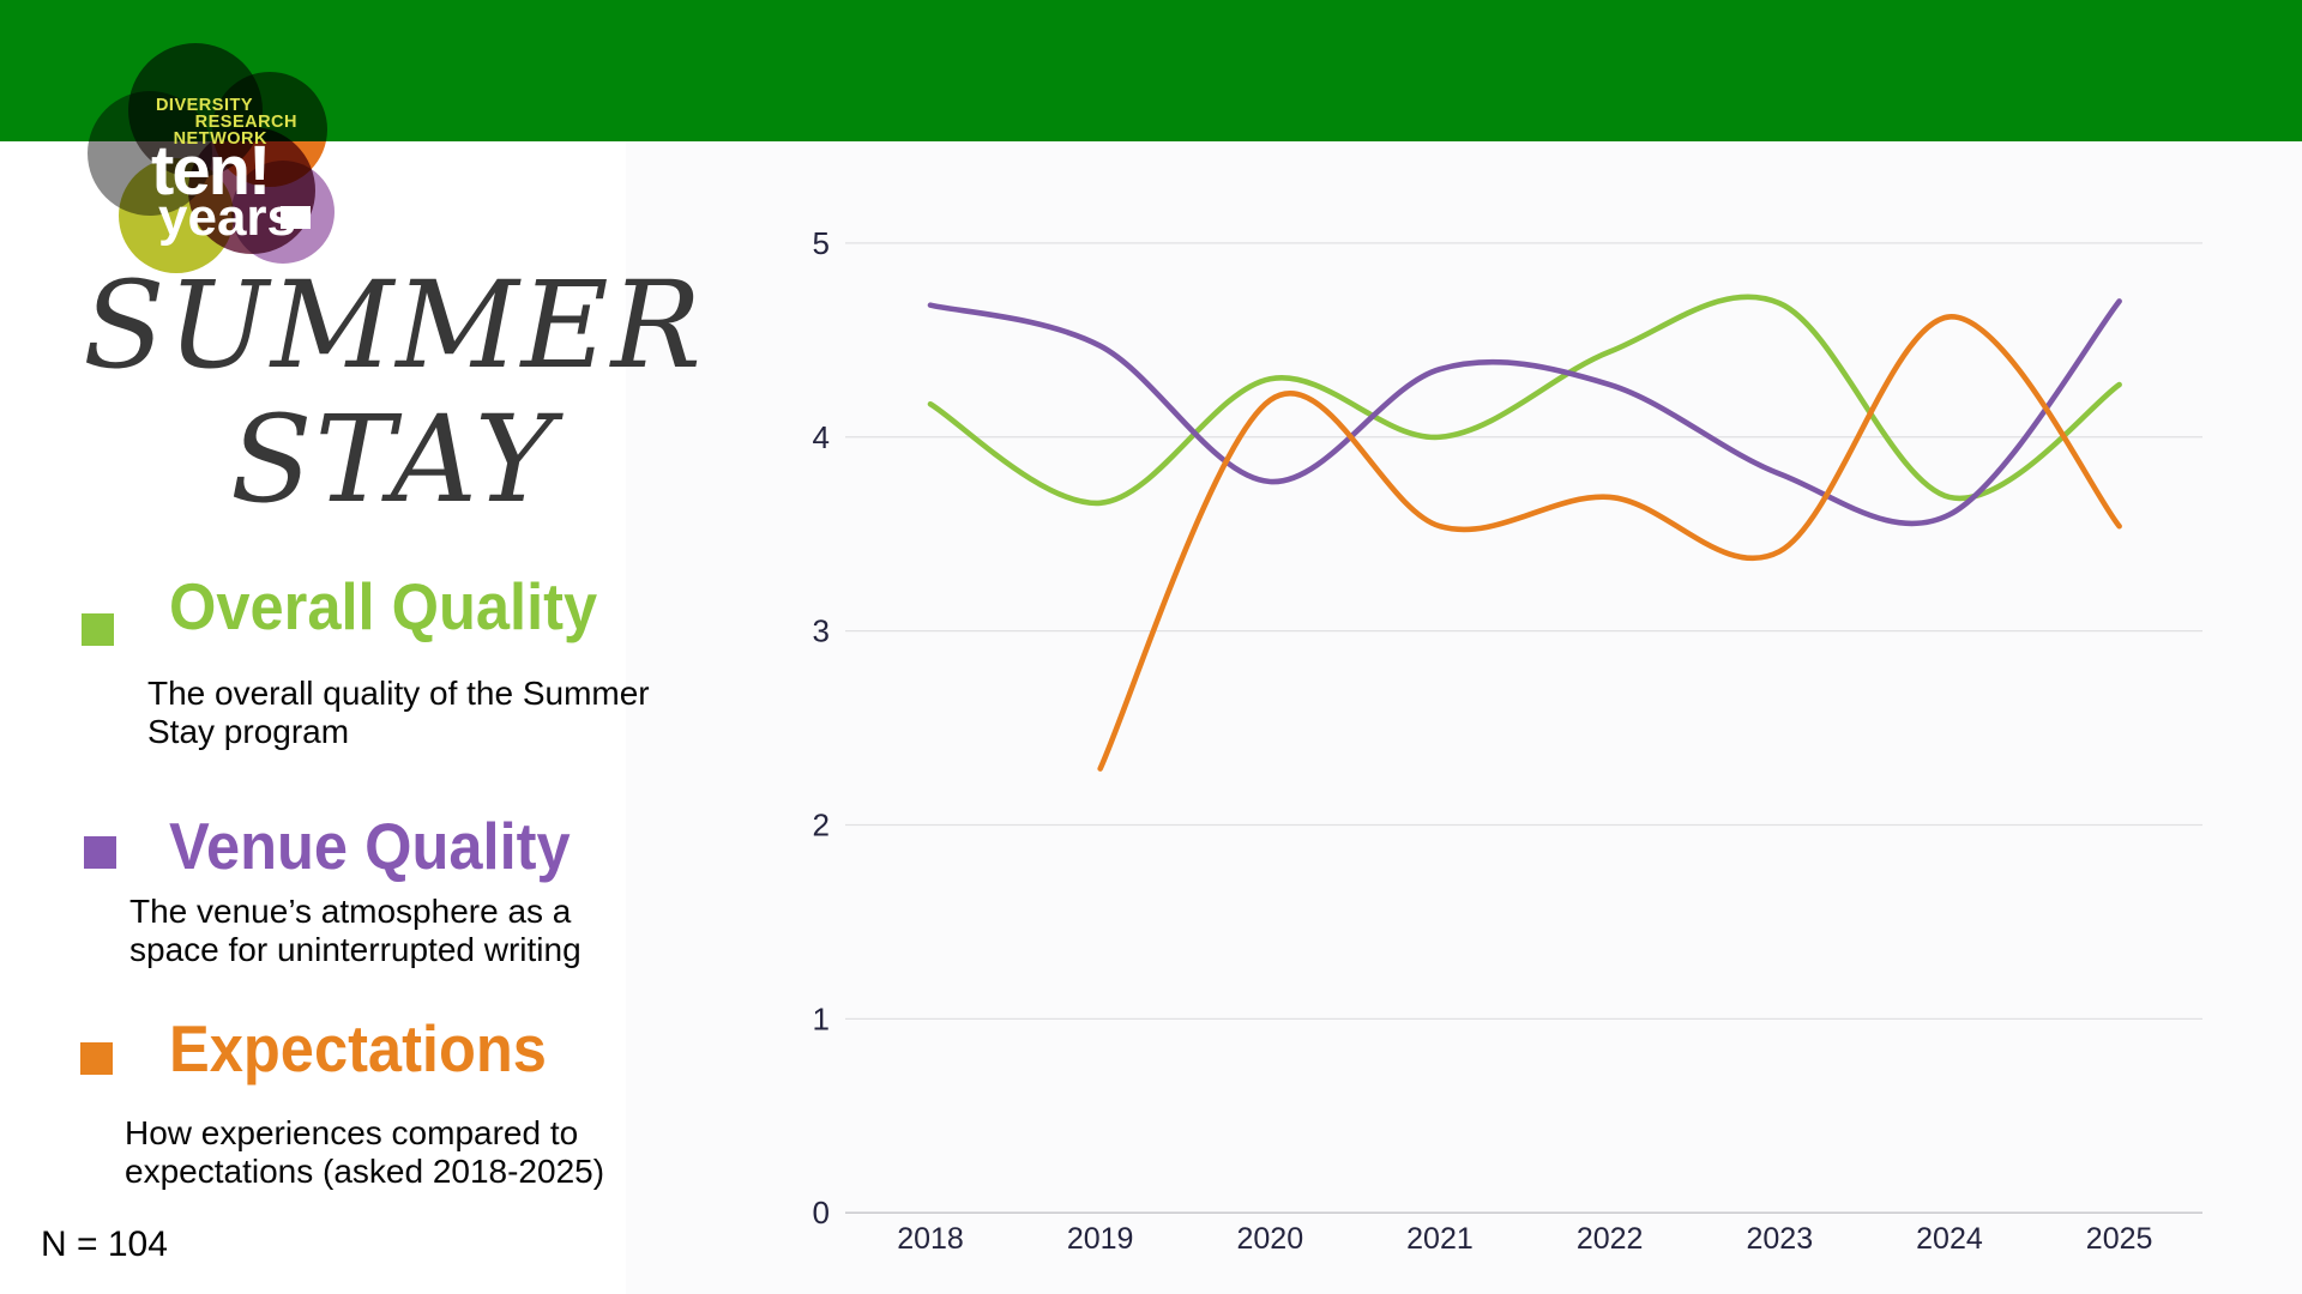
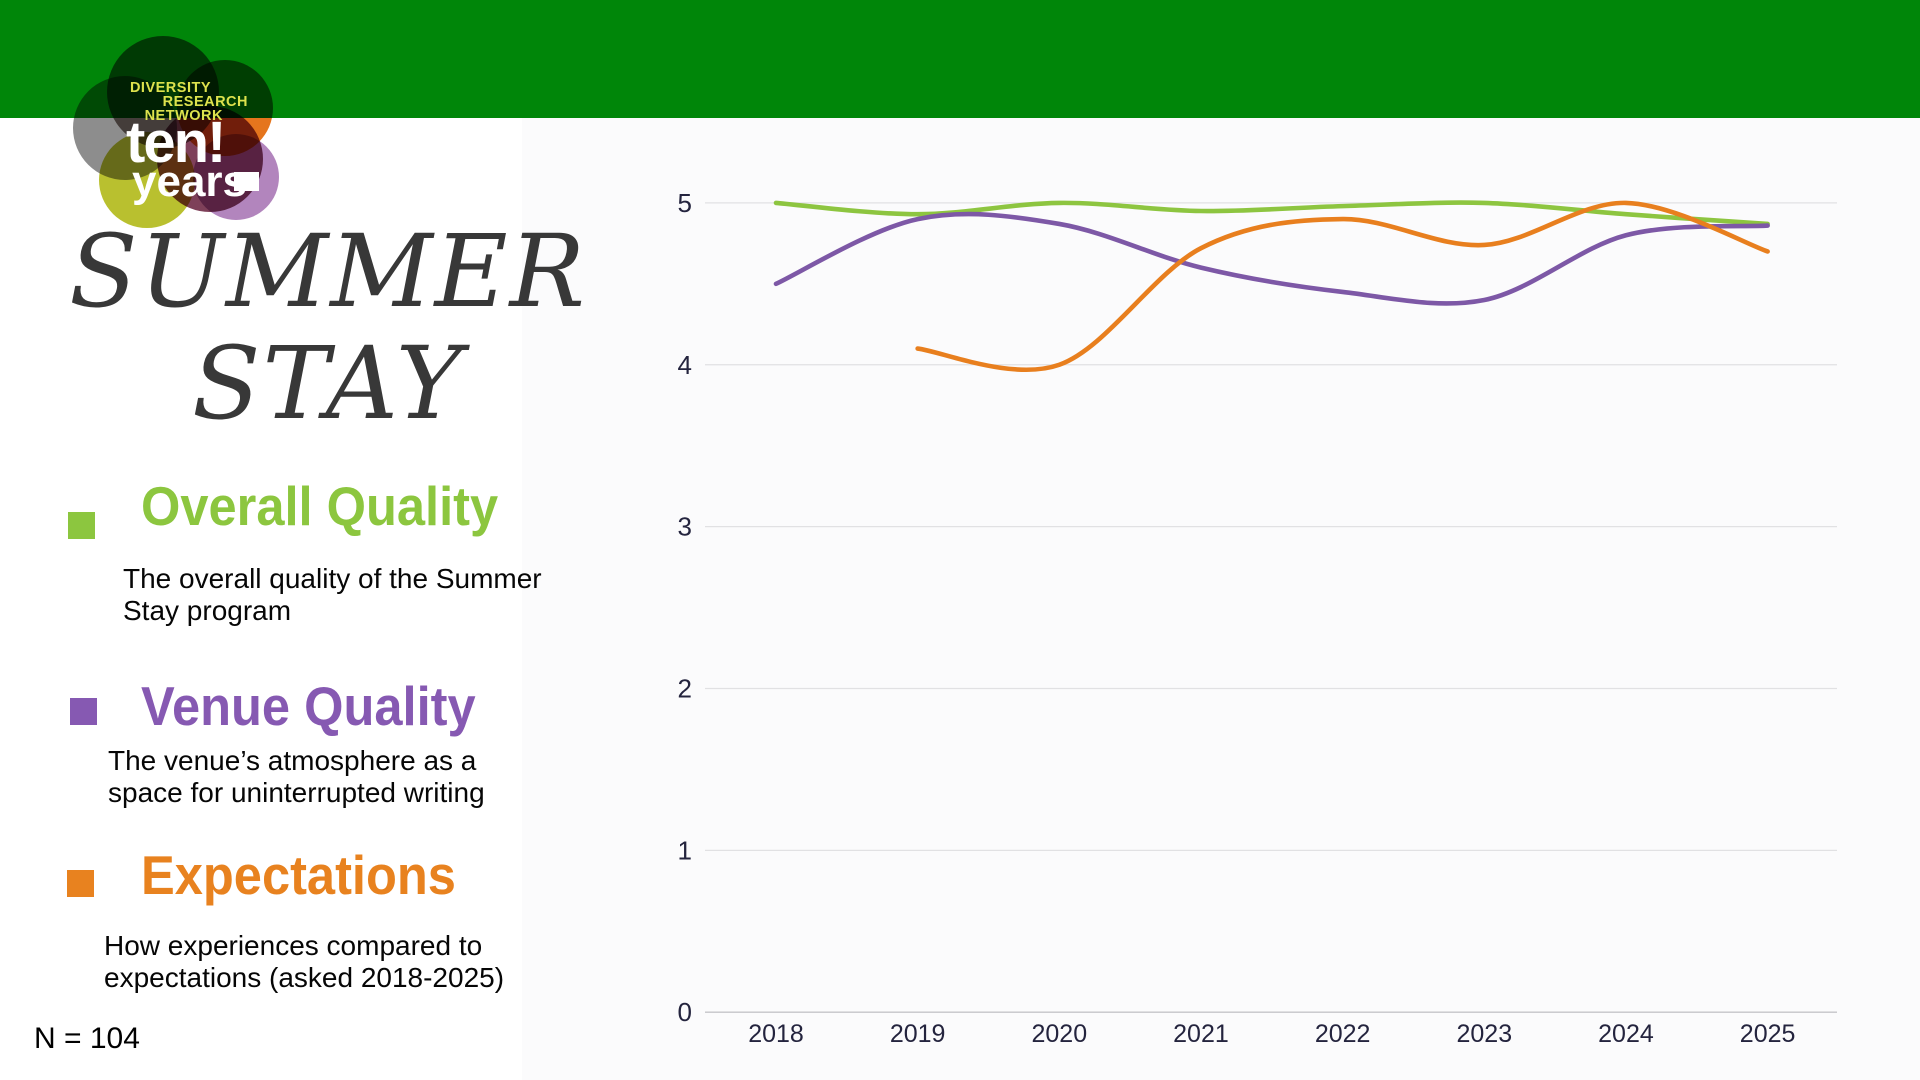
Overall Quality/2018: 4.17 -> 5.00
Venue Quality/2018: 4.68 -> 4.50
Overall Quality/2019: 3.66 -> 4.93
Venue Quality/2019: 4.47 -> 4.90
Expectations/2019: 2.29 -> 4.10
Overall Quality/2020: 4.30 -> 5.00
Venue Quality/2020: 3.77 -> 4.87
Expectations/2020: 4.19 -> 4.00
Overall Quality/2021: 4.00 -> 4.95
Venue Quality/2021: 4.35 -> 4.60
Expectations/2021: 3.54 -> 4.72
Overall Quality/2022: 4.44 -> 4.98
Venue Quality/2022: 4.27 -> 4.45
Expectations/2022: 3.69 -> 4.90
Overall Quality/2023: 4.69 -> 5.00
Venue Quality/2023: 3.81 -> 4.40
Expectations/2023: 3.41 -> 4.74
Overall Quality/2024: 3.69 -> 4.93
Venue Quality/2024: 3.60 -> 4.80
Expectations/2024: 4.62 -> 5.00
Overall Quality/2025: 4.27 -> 4.87
Venue Quality/2025: 4.70 -> 4.86
Expectations/2025: 3.54 -> 4.70
